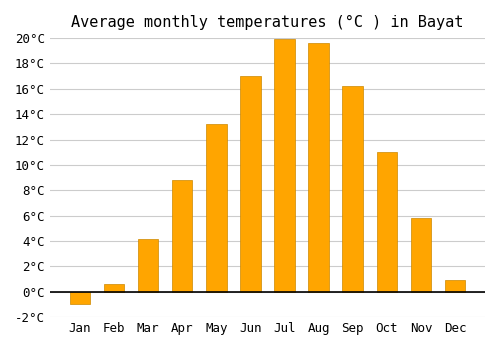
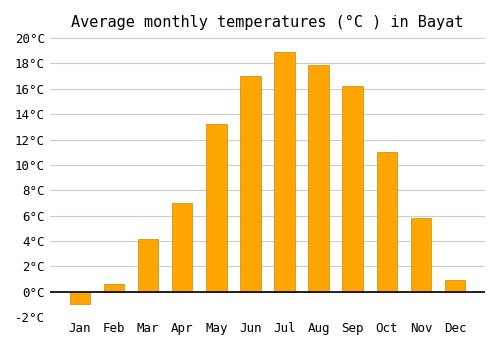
Apr: 8.8°C -> 7.0°C
Jul: 19.9°C -> 18.9°C
Aug: 19.6°C -> 17.9°C
